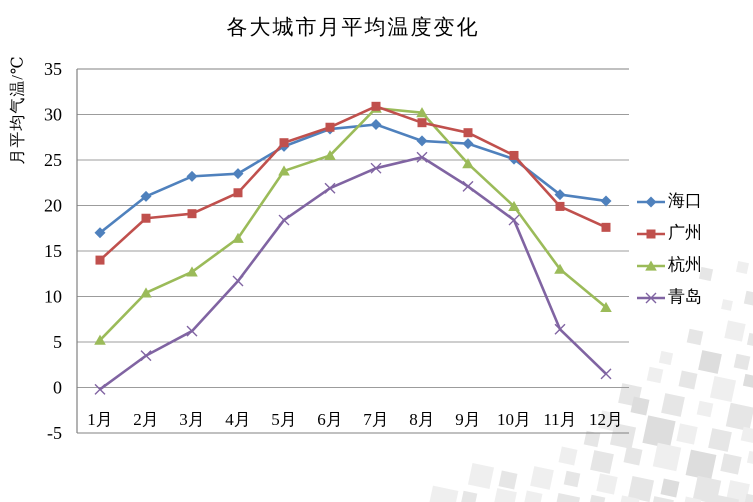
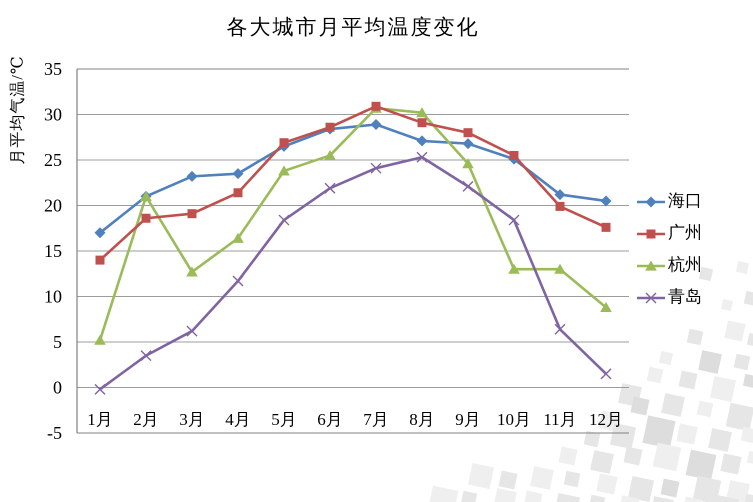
杭州/2月: 10 -> 21
杭州/10月: 20 -> 13
